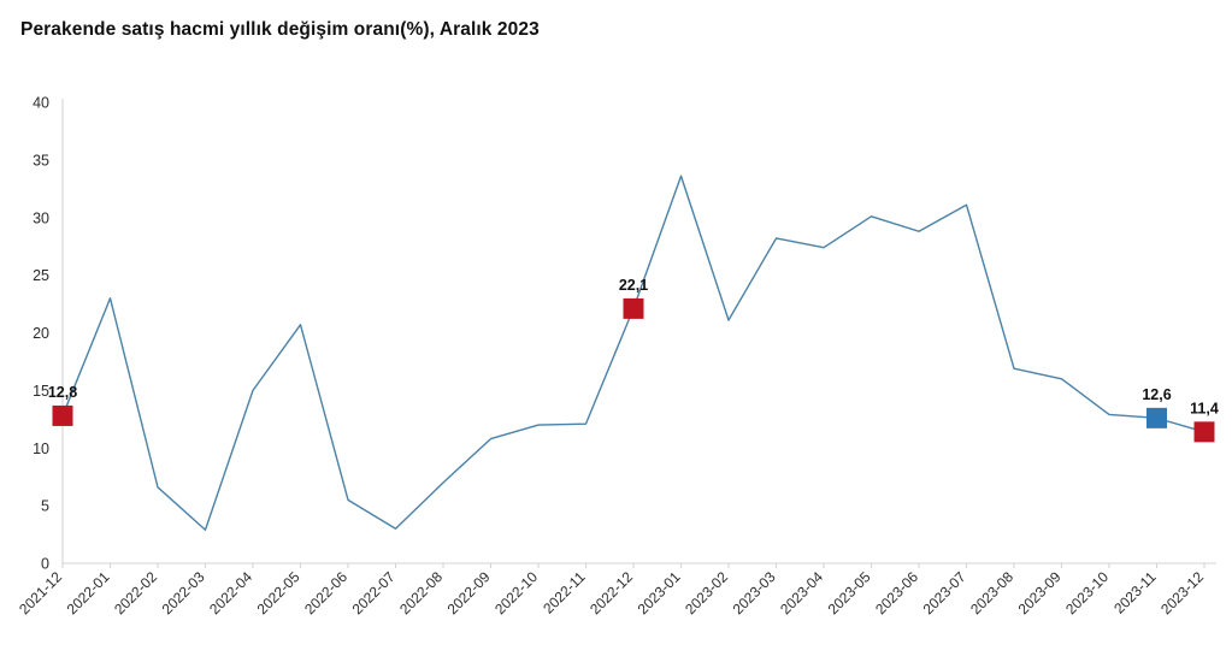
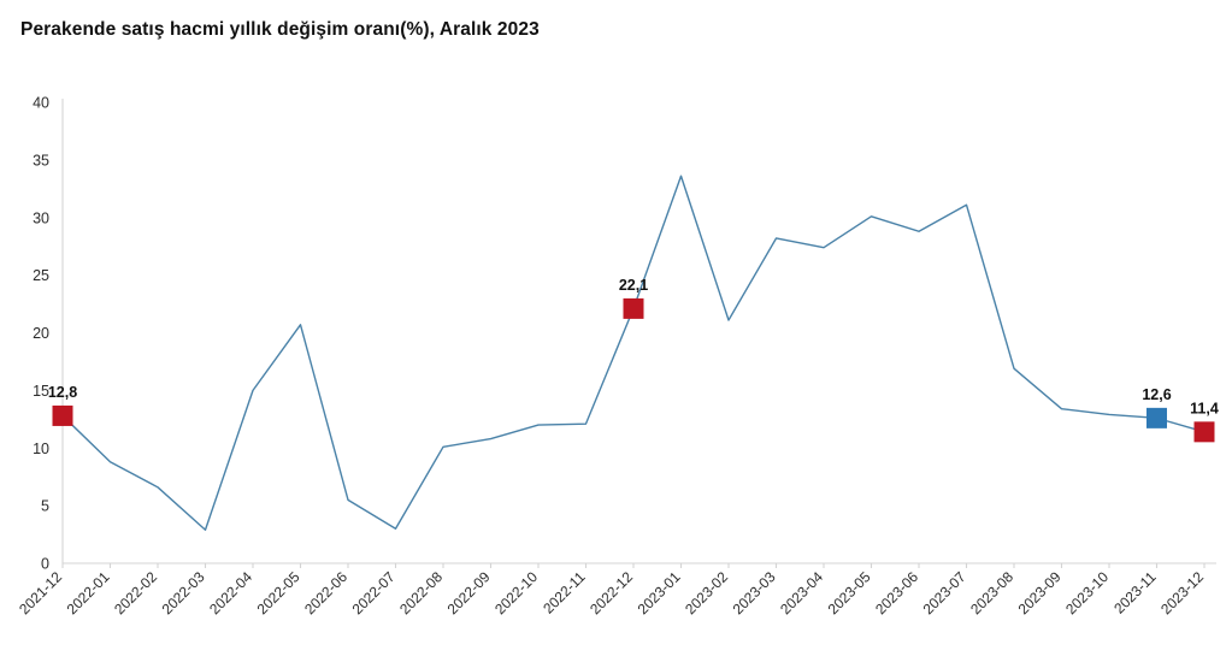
2022-01: 23 -> 9
2022-08: 7 -> 10
2023-09: 16 -> 13
